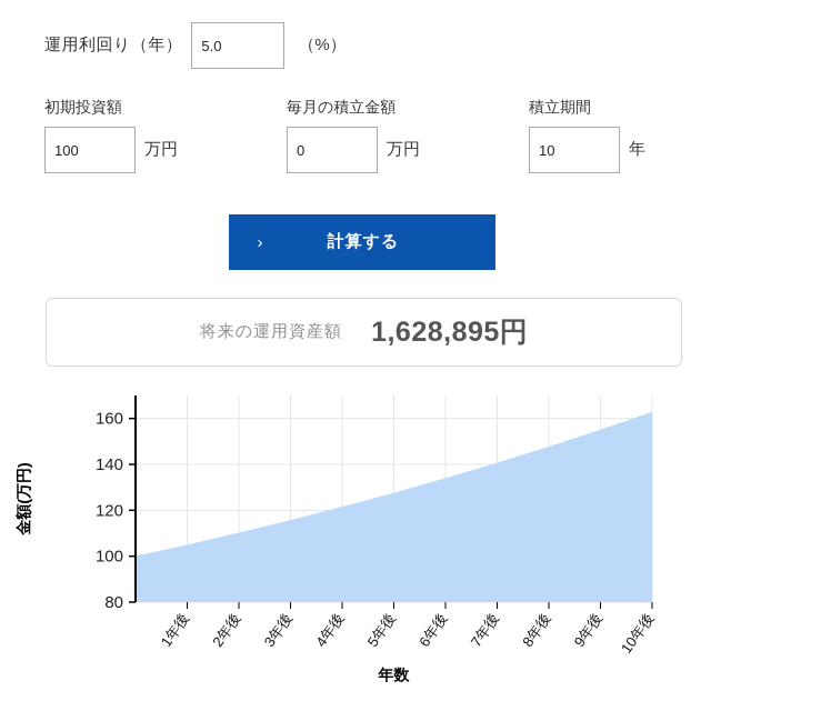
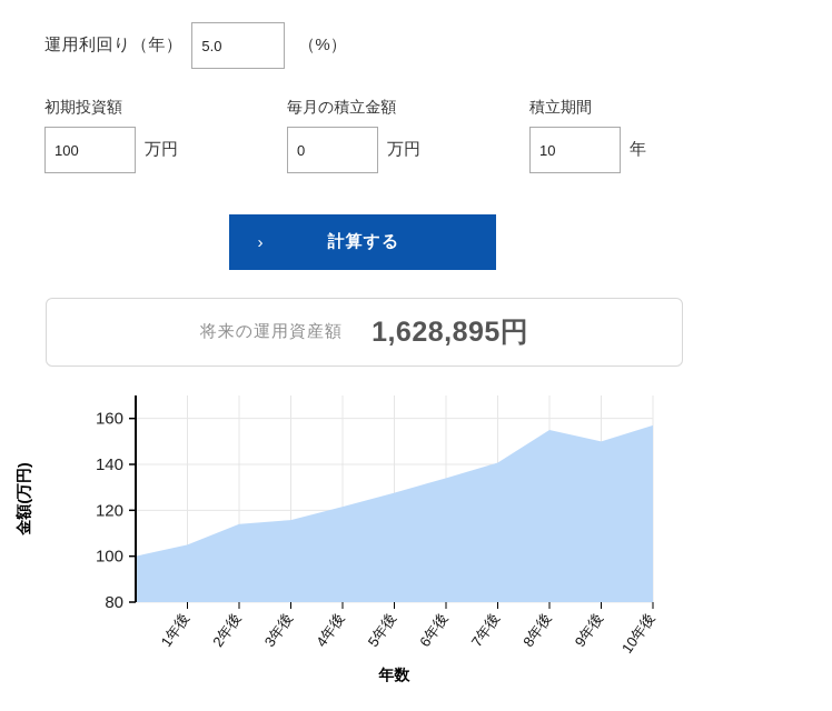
2年後: 110 -> 114
8年後: 148 -> 155
9年後: 155 -> 150
10年後: 163 -> 157
